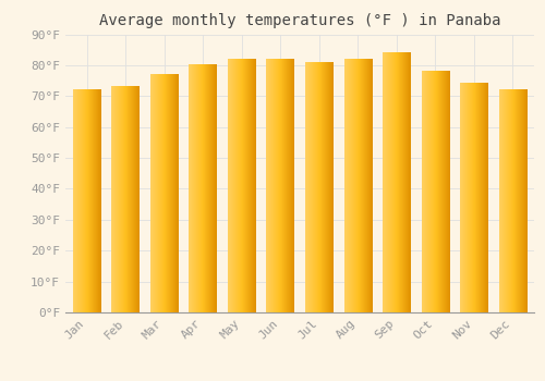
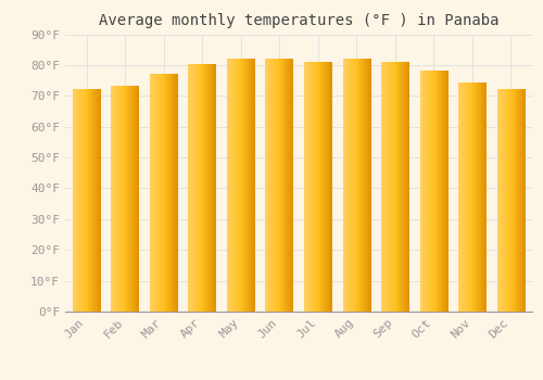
Sep: 84°F -> 81°F
